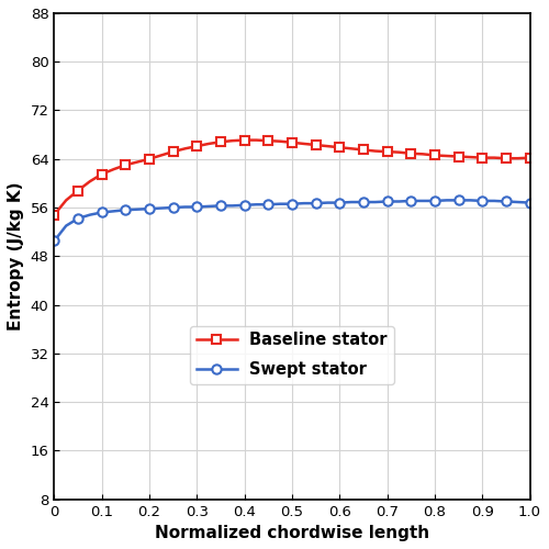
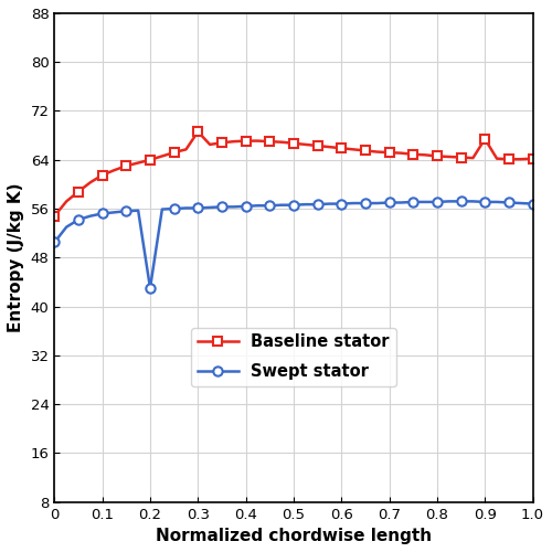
Swept stator/0.2: 55.8 -> 43.0
Baseline stator/0.3: 66.1 -> 68.6
Baseline stator/0.9: 64.2 -> 67.4
